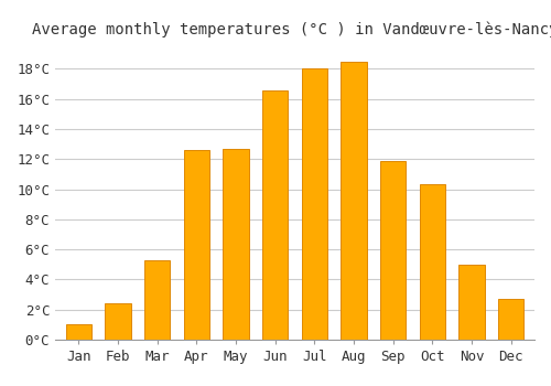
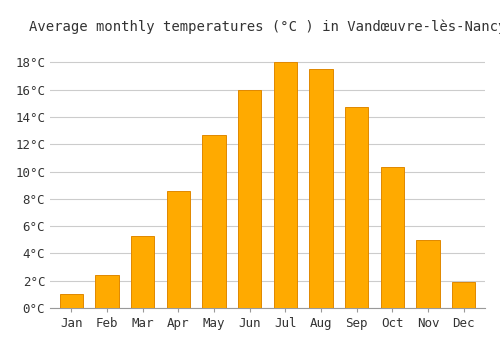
Apr: 12.6°C -> 8.6°C
Jun: 16.6°C -> 16.0°C
Aug: 18.5°C -> 17.5°C
Sep: 11.9°C -> 14.7°C
Dec: 2.7°C -> 1.9°C
